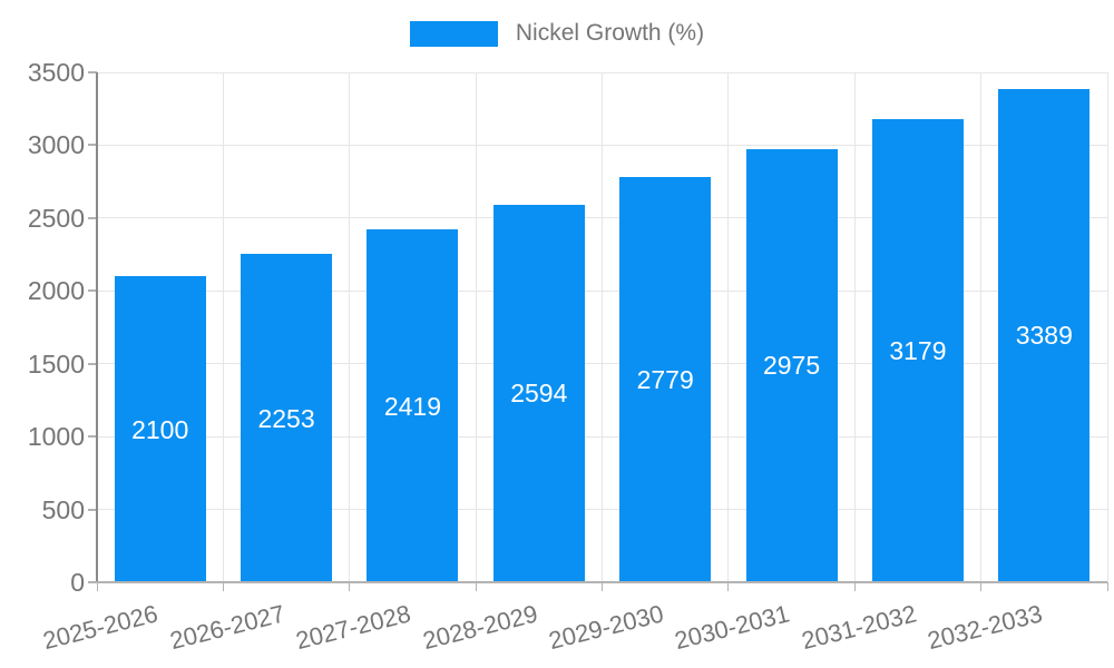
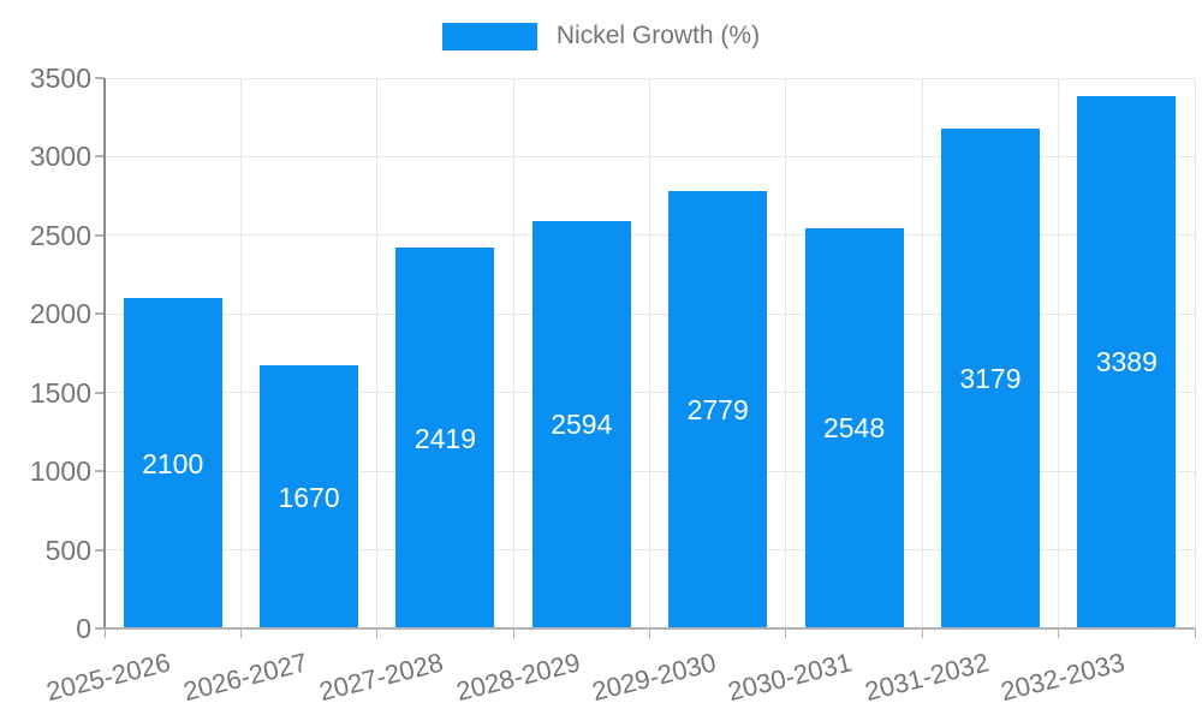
2026-2027: 2253 -> 1670
2030-2031: 2975 -> 2548
